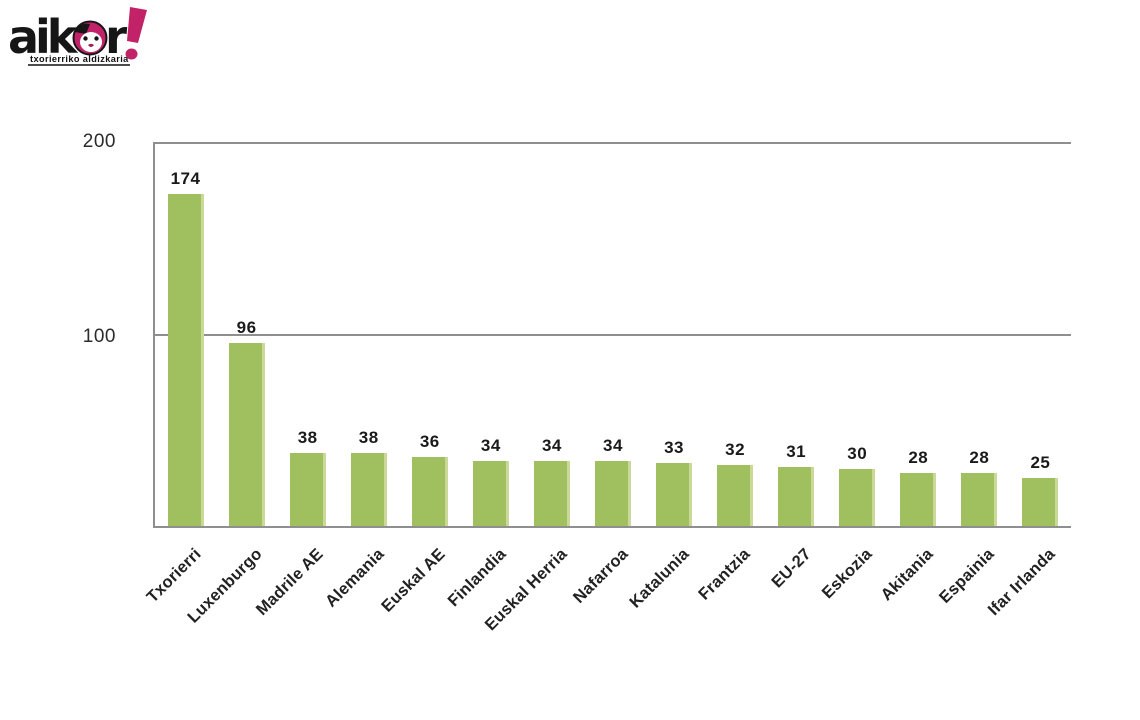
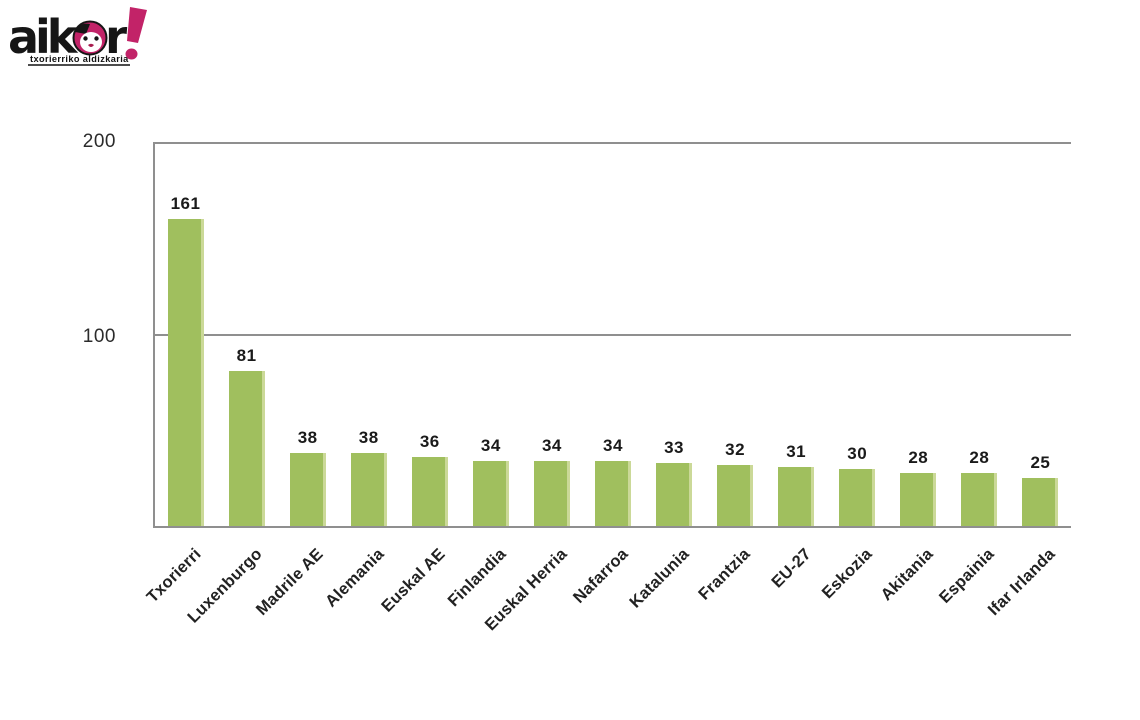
Txorierri: 174 -> 161
Luxenburgo: 96 -> 81
